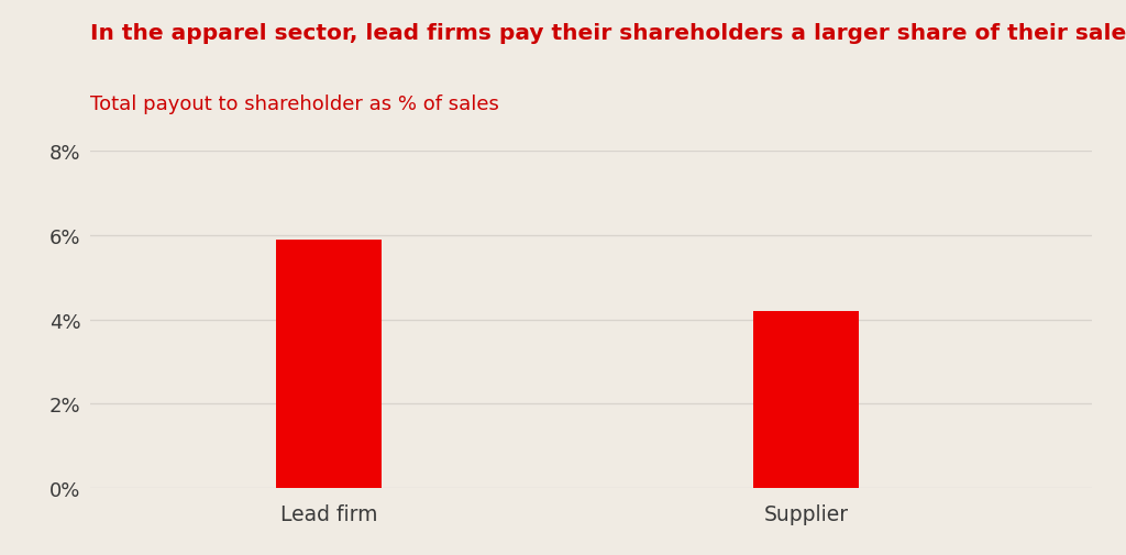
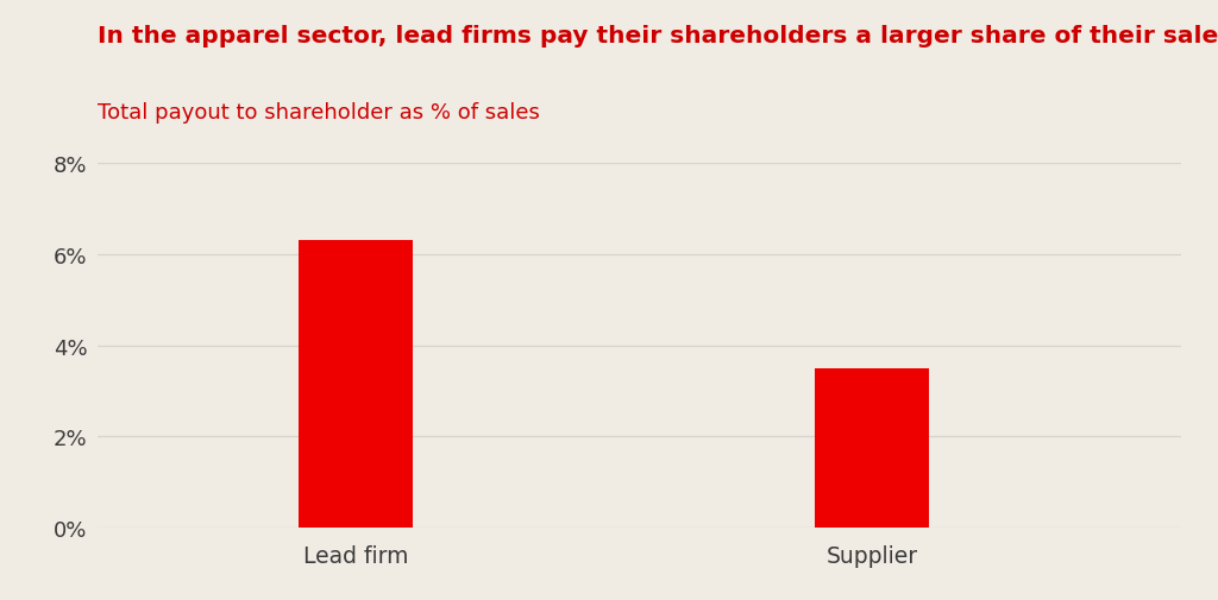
Lead firm: 5.9% -> 6.3%
Supplier: 4.2% -> 3.5%
